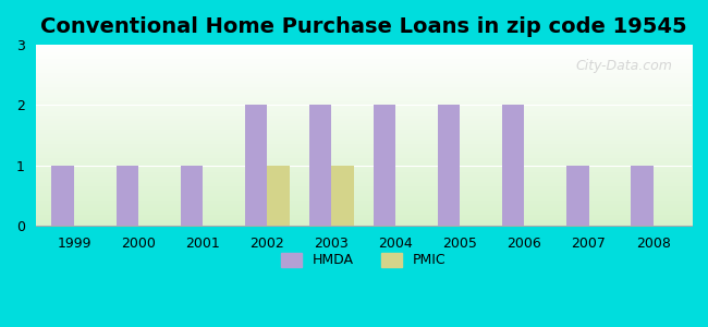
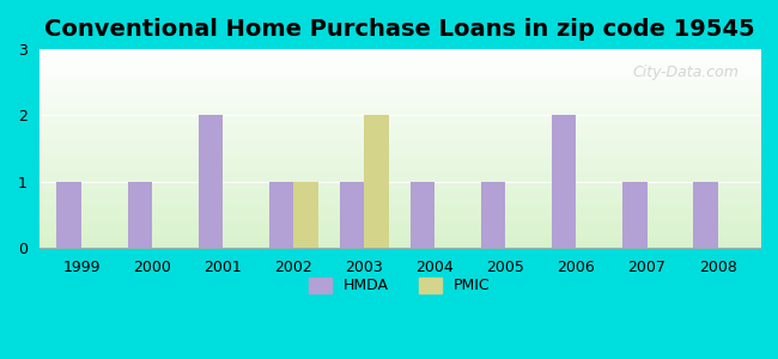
HMDA/2001: 1 -> 2
HMDA/2002: 2 -> 1
HMDA/2003: 2 -> 1
PMIC/2003: 1 -> 2
HMDA/2004: 2 -> 1
HMDA/2005: 2 -> 1
